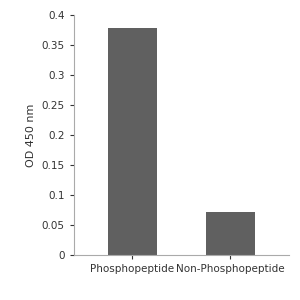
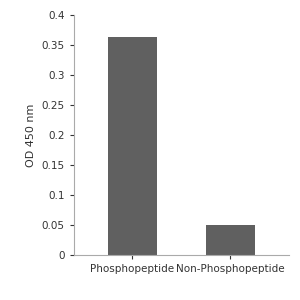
Phosphopeptide: 0.378 -> 0.364
Non-Phosphopeptide: 0.072 -> 0.050
